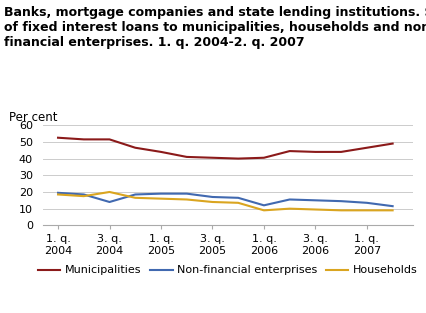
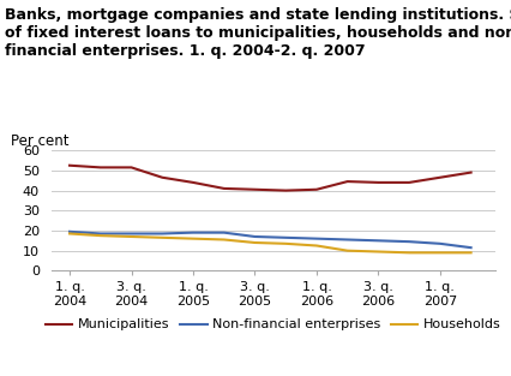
Non-financial enterprises/3. q. 2004: 14 -> 18
Households/3. q. 2004: 20 -> 17
Non-financial enterprises/1. q. 2006: 12 -> 16
Households/1. q. 2006: 9 -> 12
